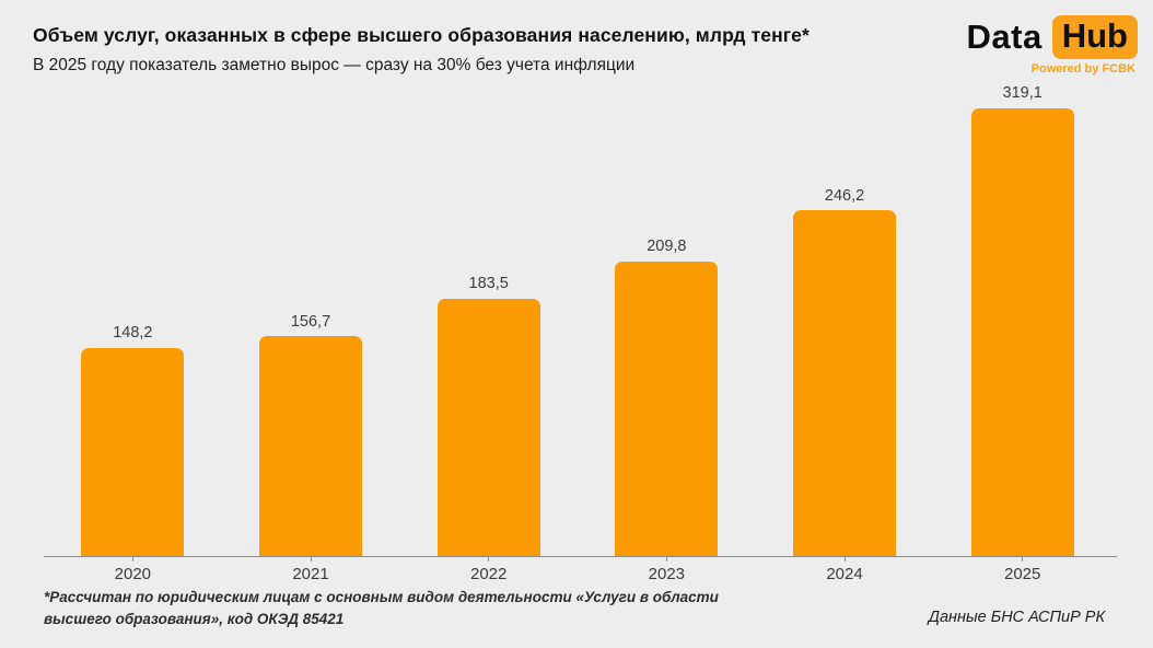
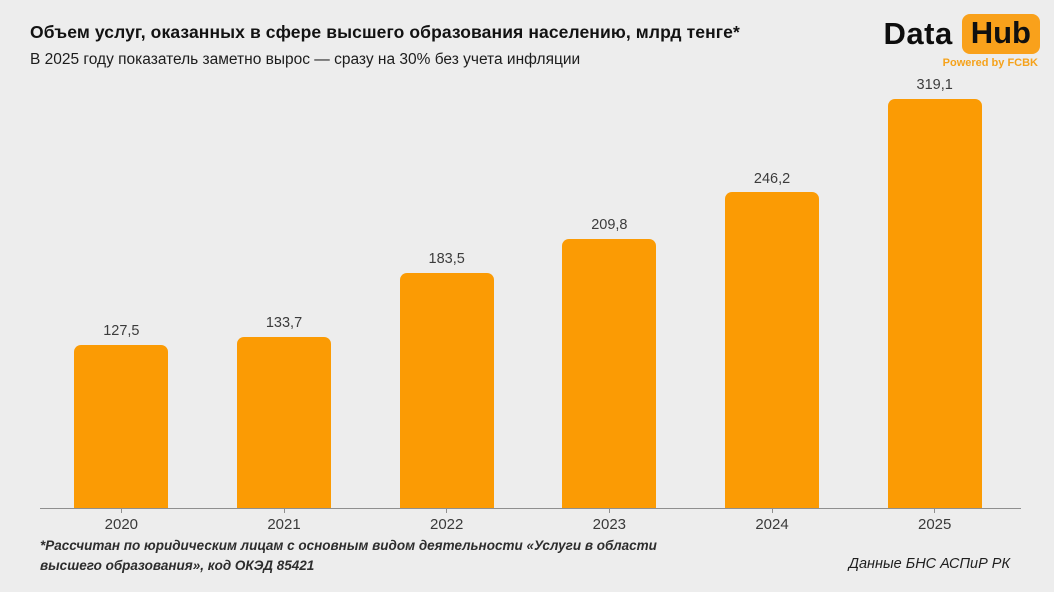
2020: 148,2 -> 127,5
2021: 156,7 -> 133,7
